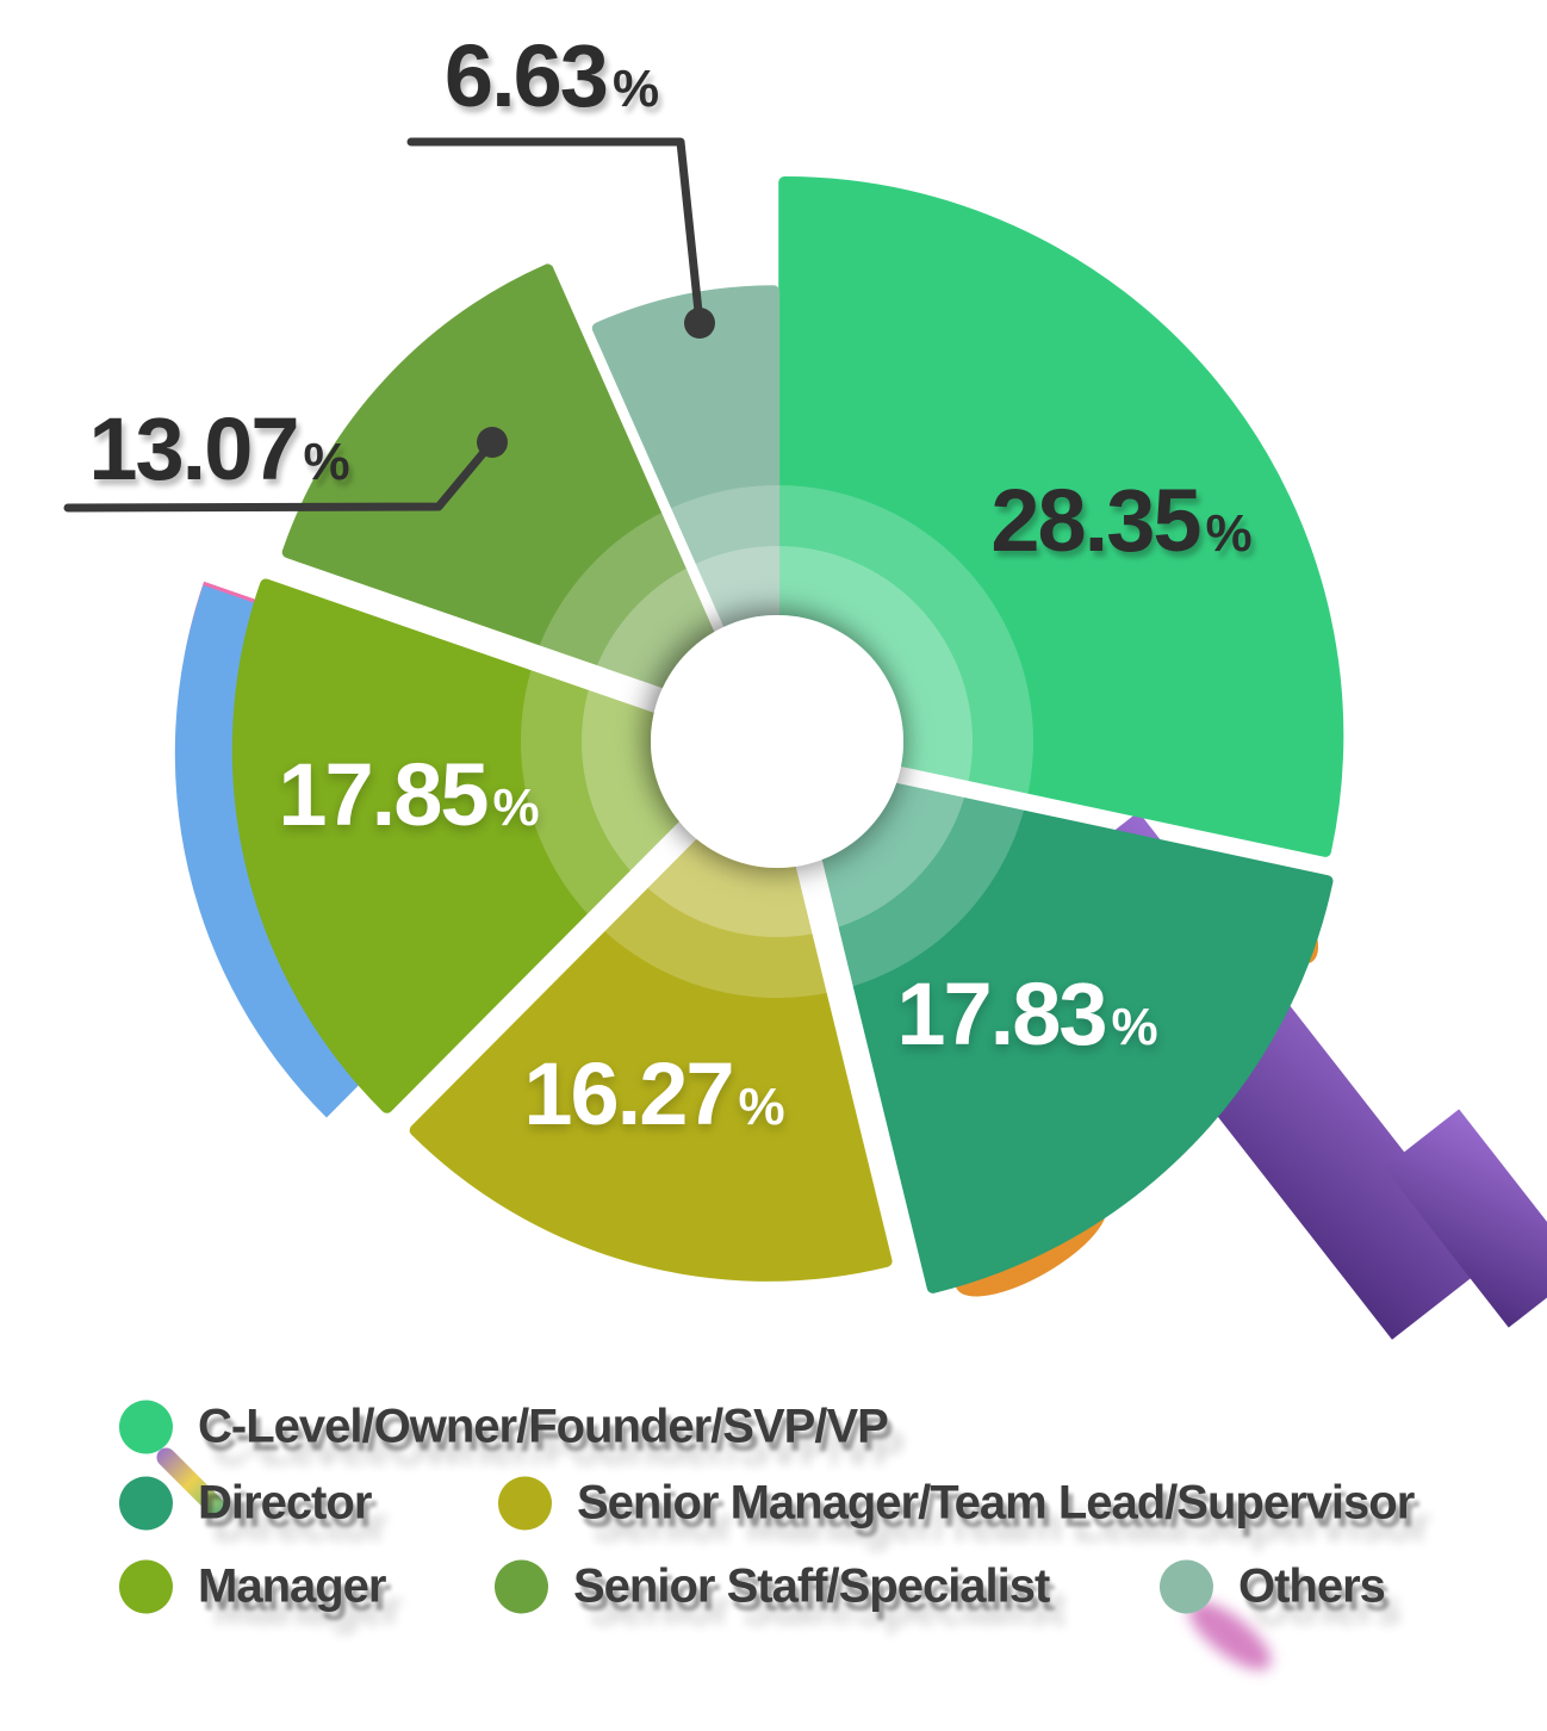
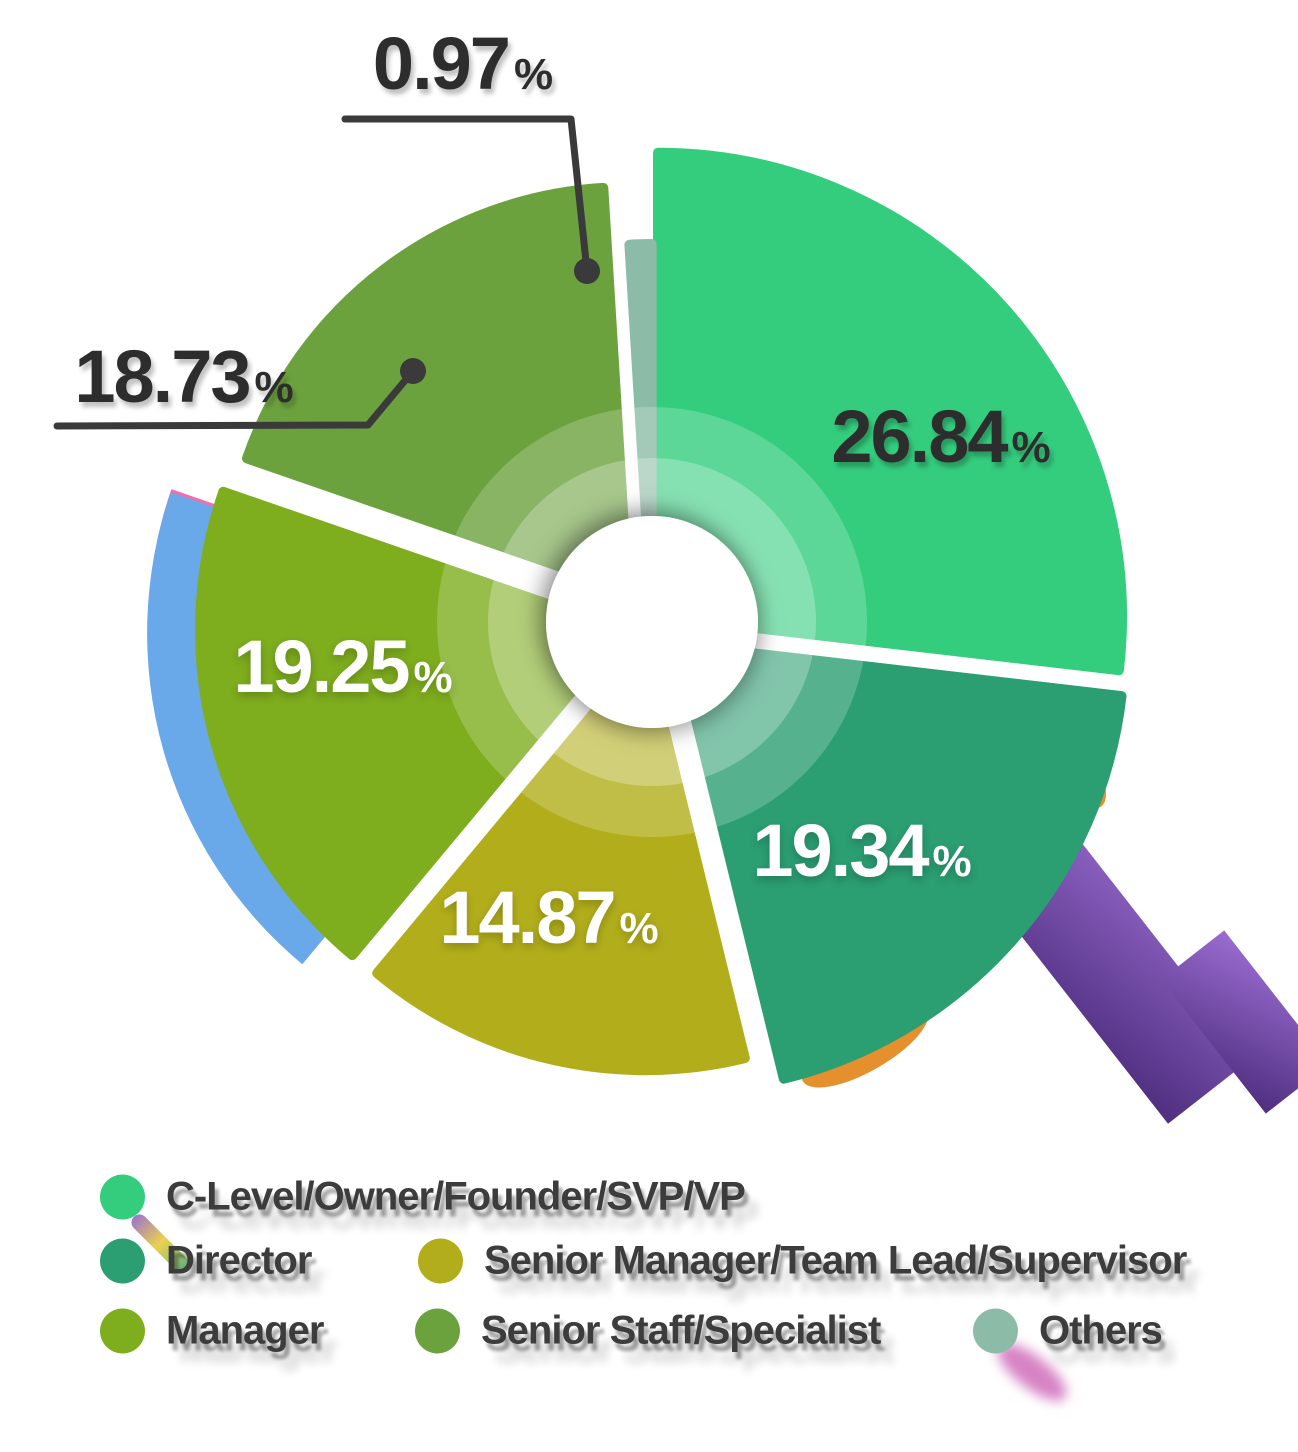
C-Level/Owner/Founder/SVP/VP: 28.35 -> 26.84
Director: 17.83 -> 19.34
Senior Manager/Team Lead/Supervisor: 16.27 -> 14.87
Manager: 17.85 -> 19.25
Senior Staff/Specialist: 13.07 -> 18.73
Others: 6.63 -> 0.97
